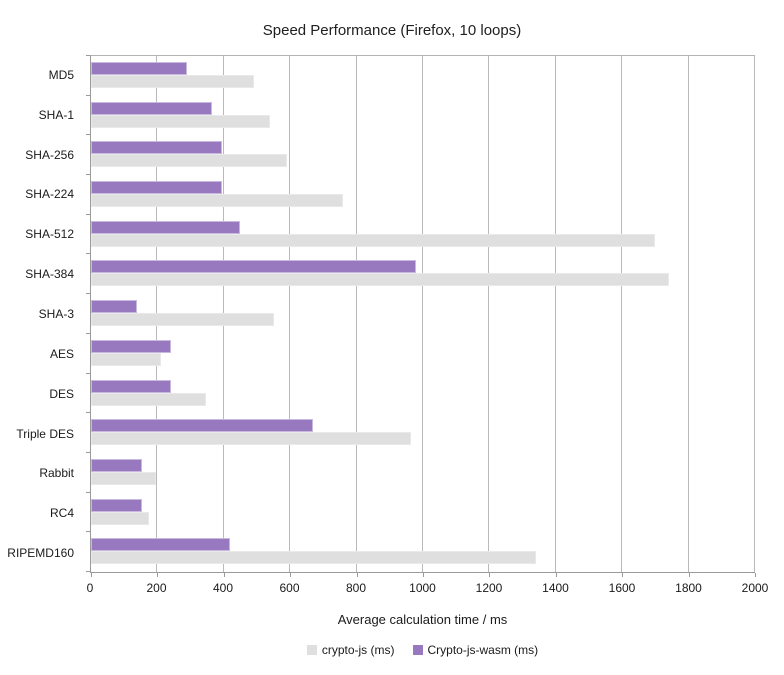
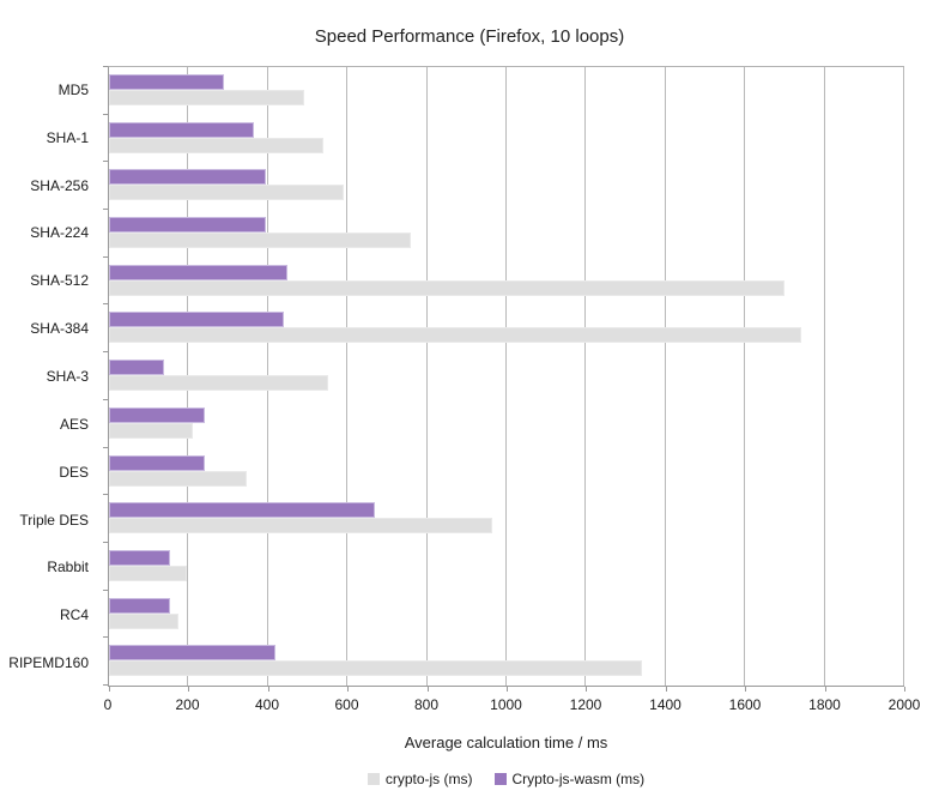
Crypto-js-wasm (ms)/SHA-384: 980 -> 440
